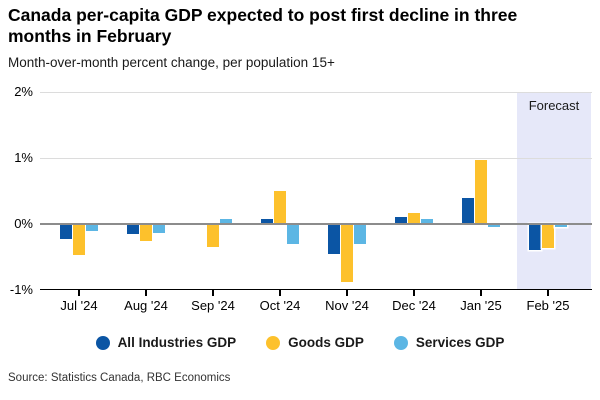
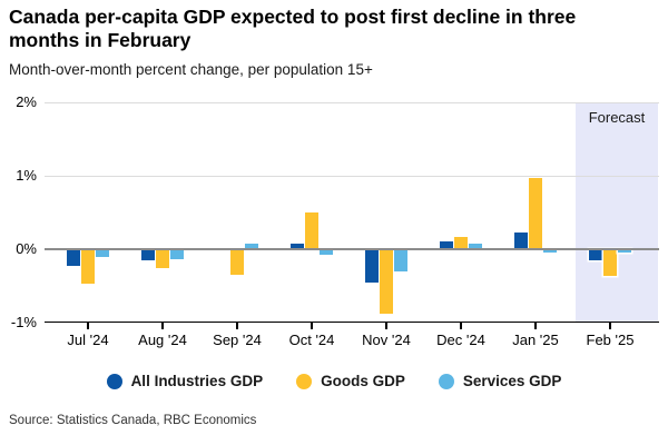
Services GDP/Oct '24: -0.3% -> -0.1%
All Industries GDP/Jan '25: 0.4% -> 0.2%
All Industries GDP/Feb '25: -0.4% -> -0.1%
